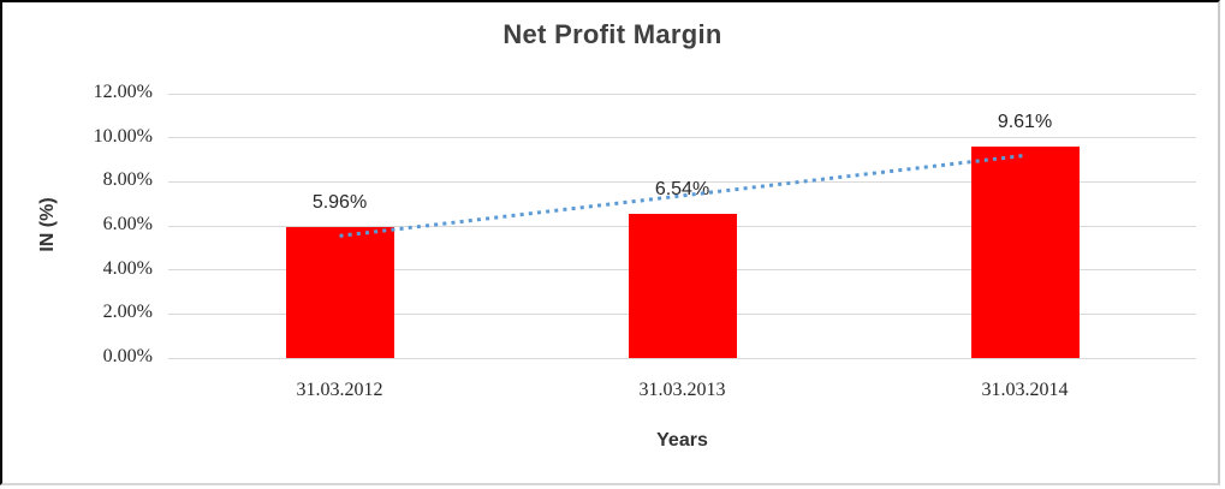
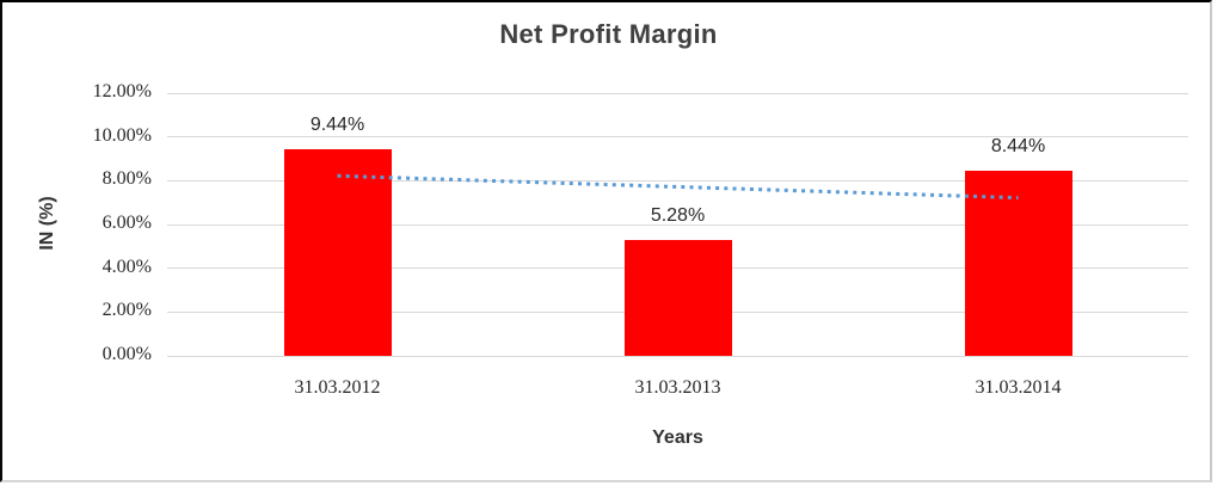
31.03.2012: 5.96% -> 9.44%
31.03.2013: 6.54% -> 5.28%
31.03.2014: 9.61% -> 8.44%
